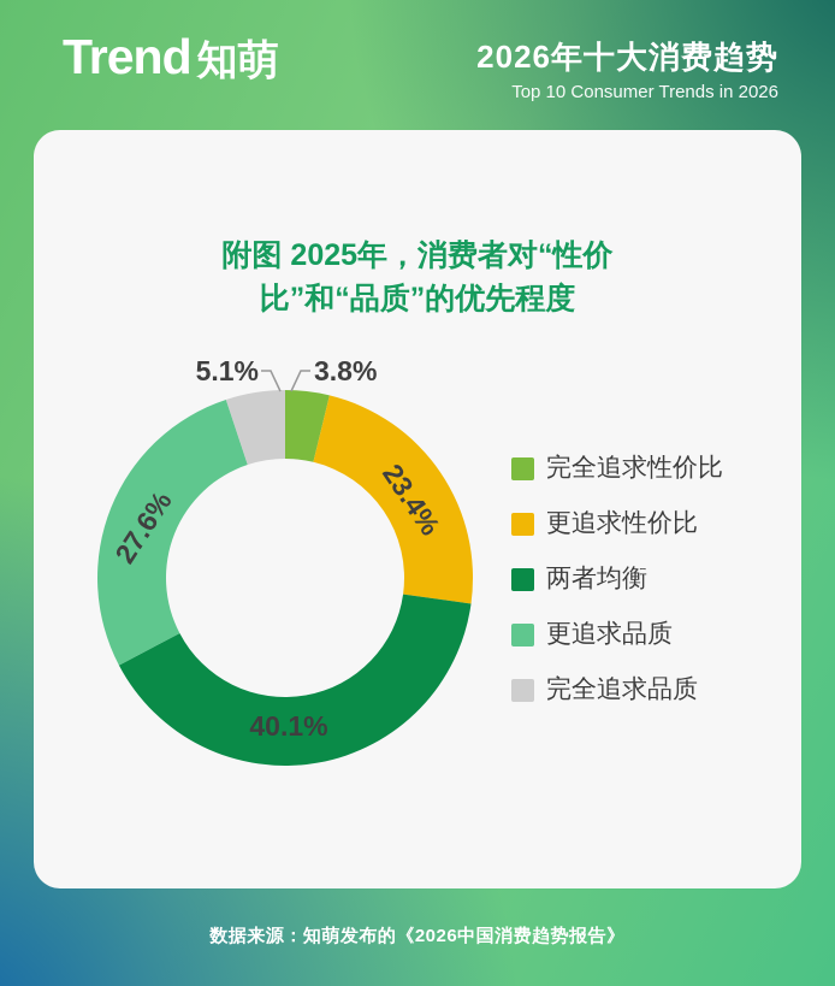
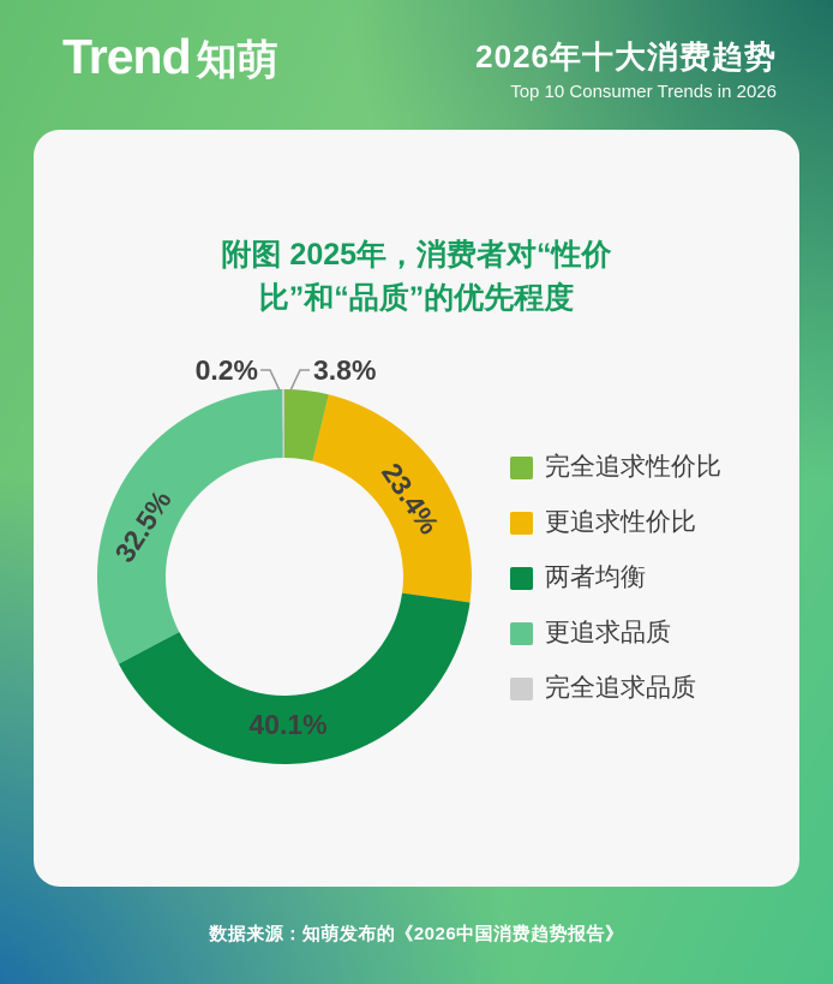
更追求品质: 27.6% -> 32.5%
完全追求品质: 5.1% -> 0.2%
